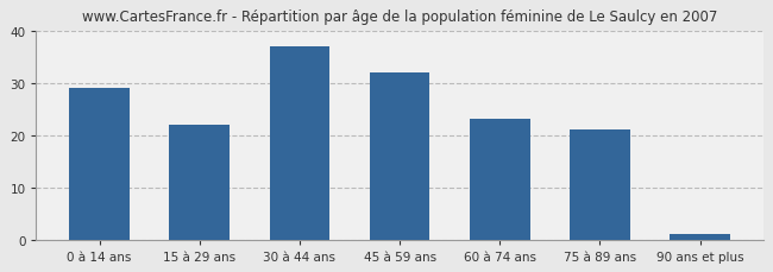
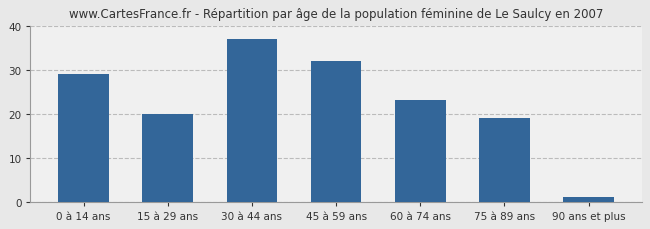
15 à 29 ans: 22 -> 20
75 à 89 ans: 21 -> 19
